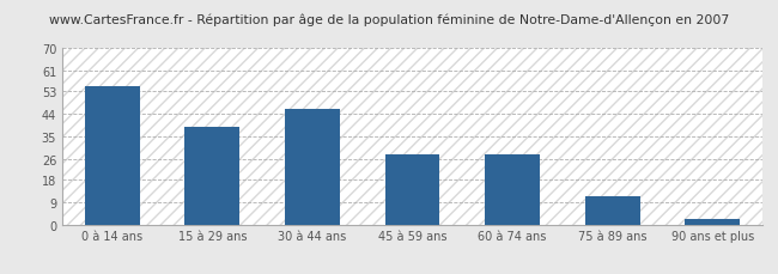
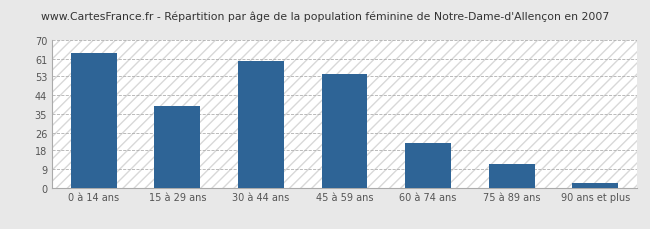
0 à 14 ans: 55 -> 64
30 à 44 ans: 46 -> 60
45 à 59 ans: 28 -> 54
60 à 74 ans: 28 -> 21
